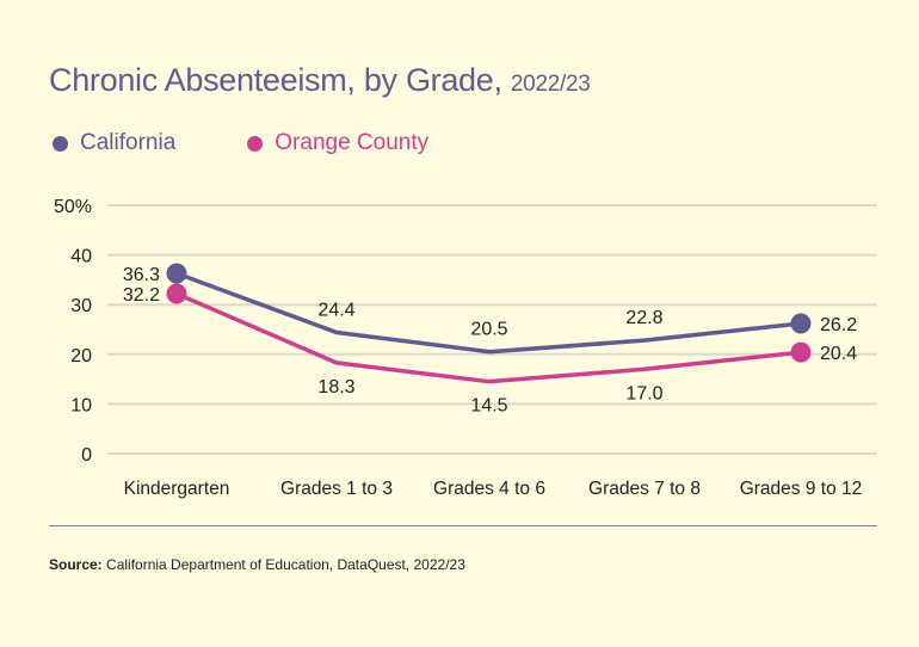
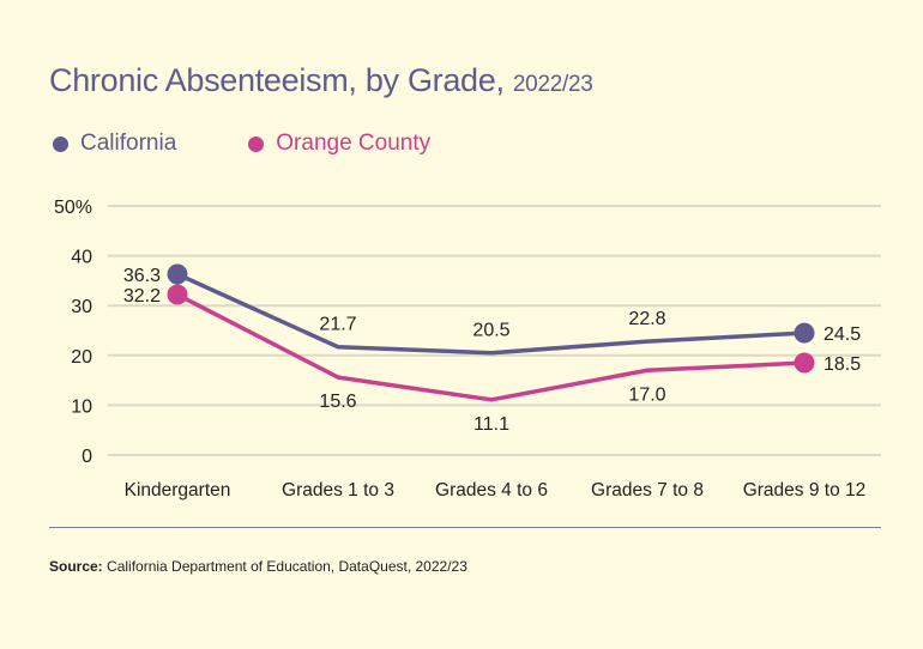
California/Grades 1 to 3: 24.4 -> 21.7
Orange County/Grades 1 to 3: 18.3 -> 15.6
Orange County/Grades 4 to 6: 14.5 -> 11.1
California/Grades 9 to 12: 26.2 -> 24.5
Orange County/Grades 9 to 12: 20.4 -> 18.5
